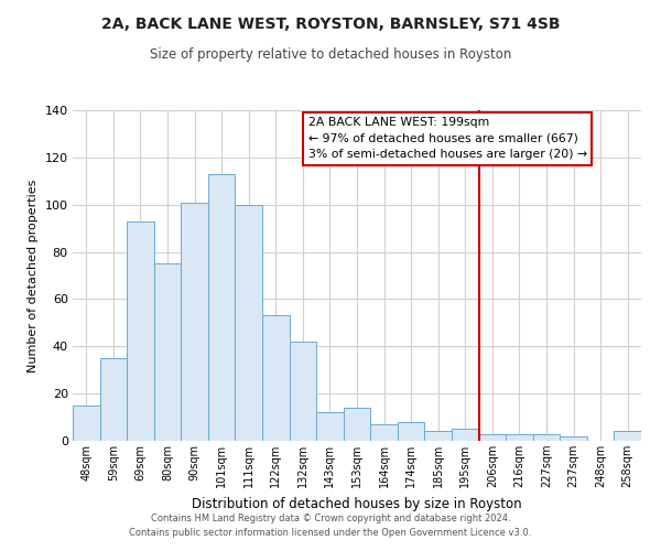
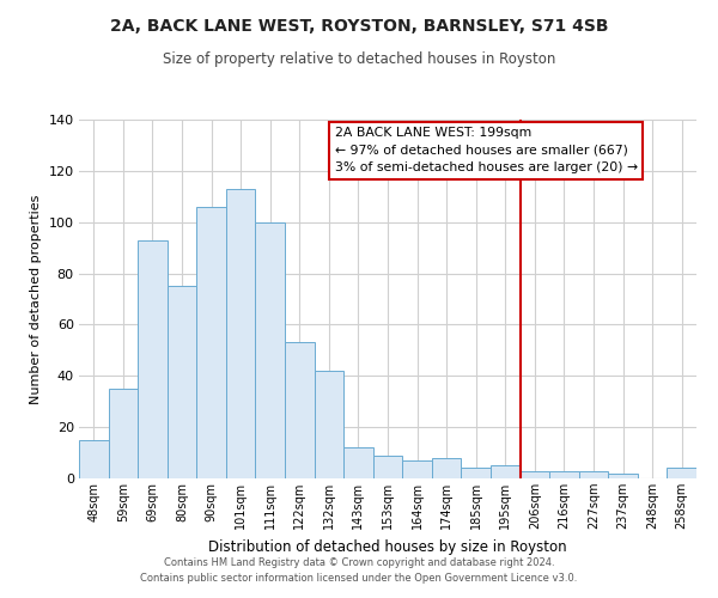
90sqm: 101 -> 106
153sqm: 14 -> 9
